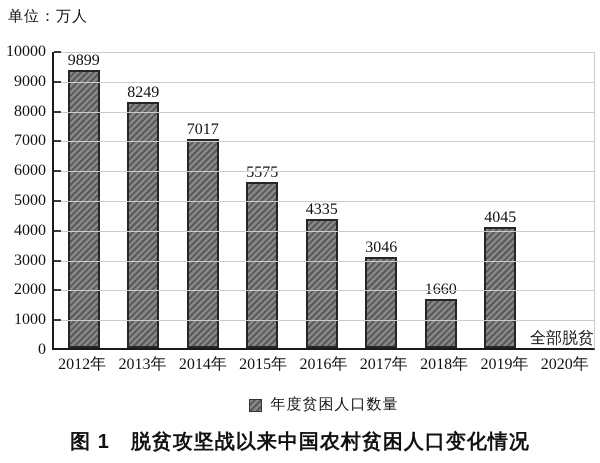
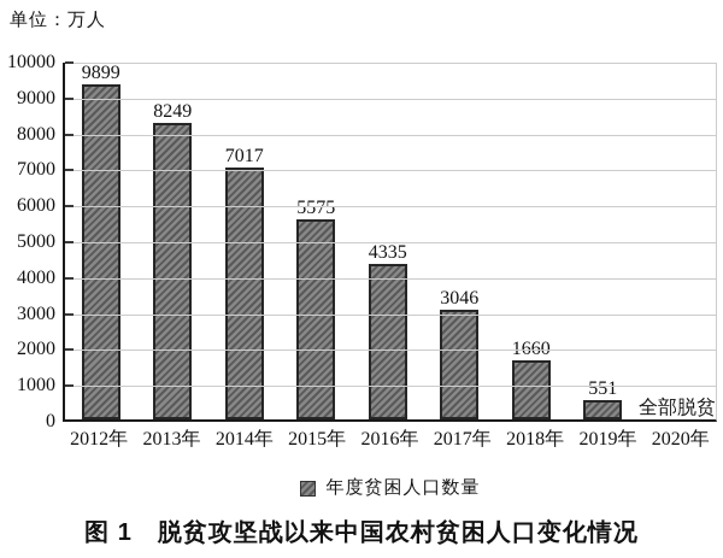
2019年: 4045 -> 551
